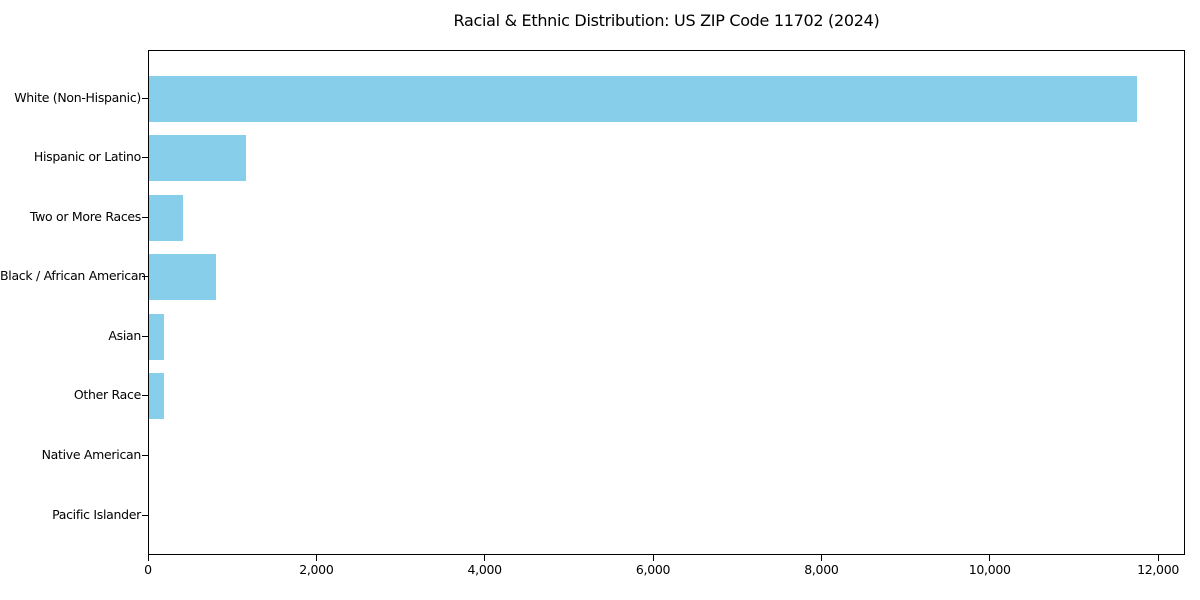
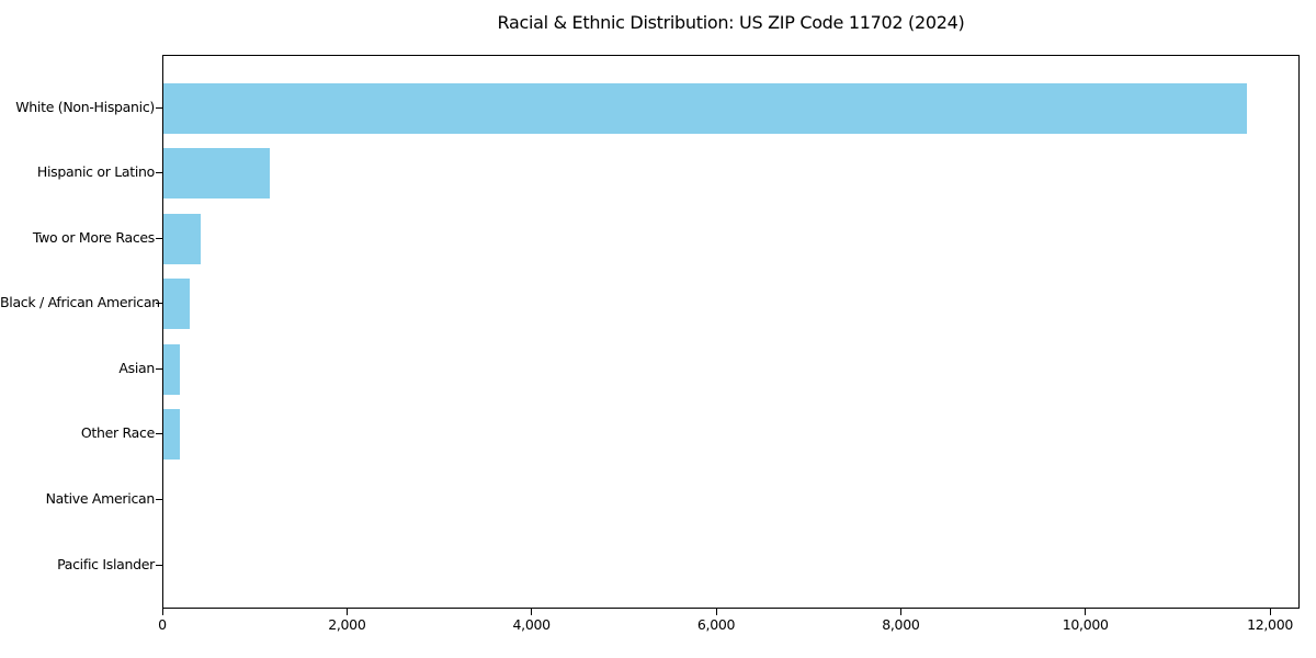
Black / African American: 800 -> 300
